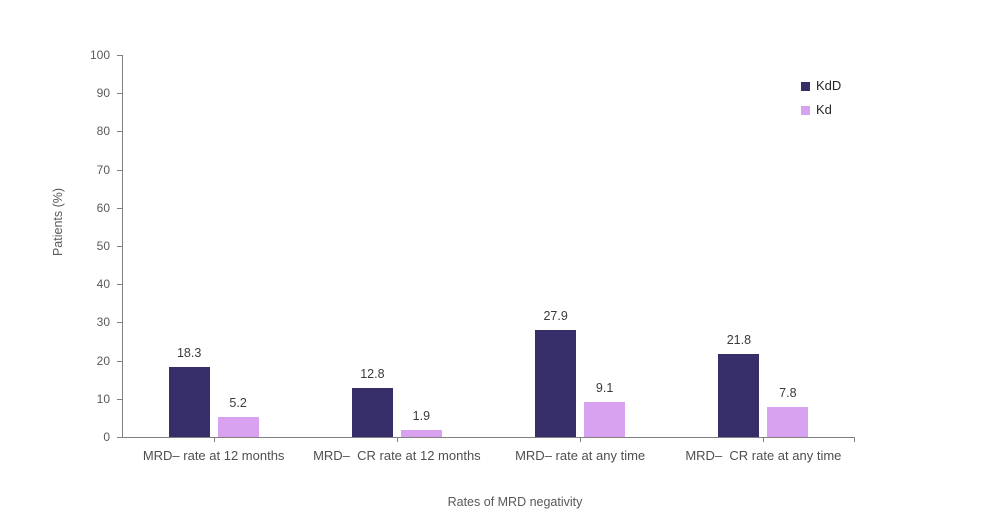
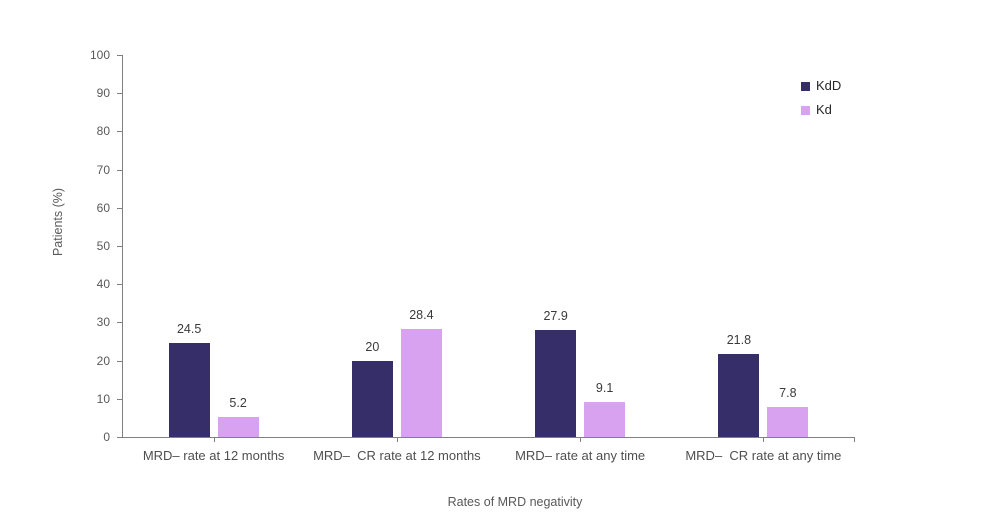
KdD/MRD– rate at 12 months: 18.3 -> 24.5
KdD/MRD– CR rate at 12 months: 12.8 -> 20
Kd/MRD– CR rate at 12 months: 1.9 -> 28.4
